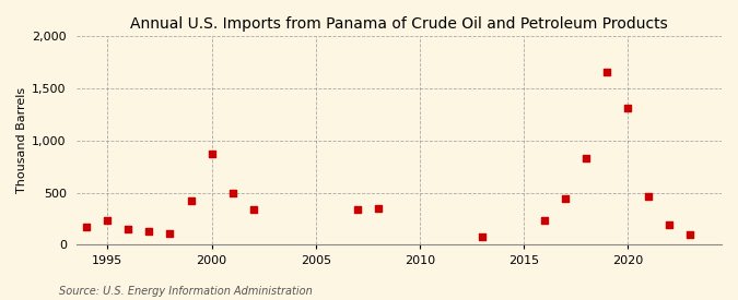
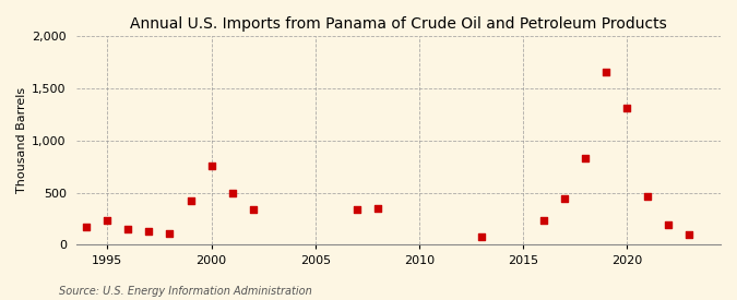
2000: 880 -> 760
